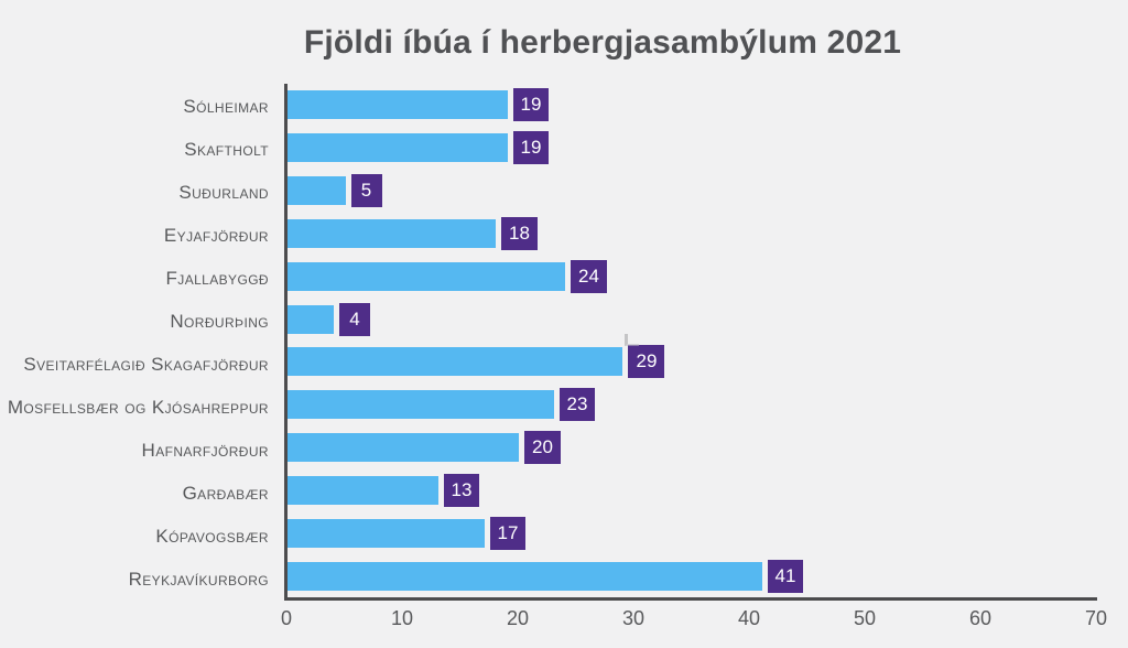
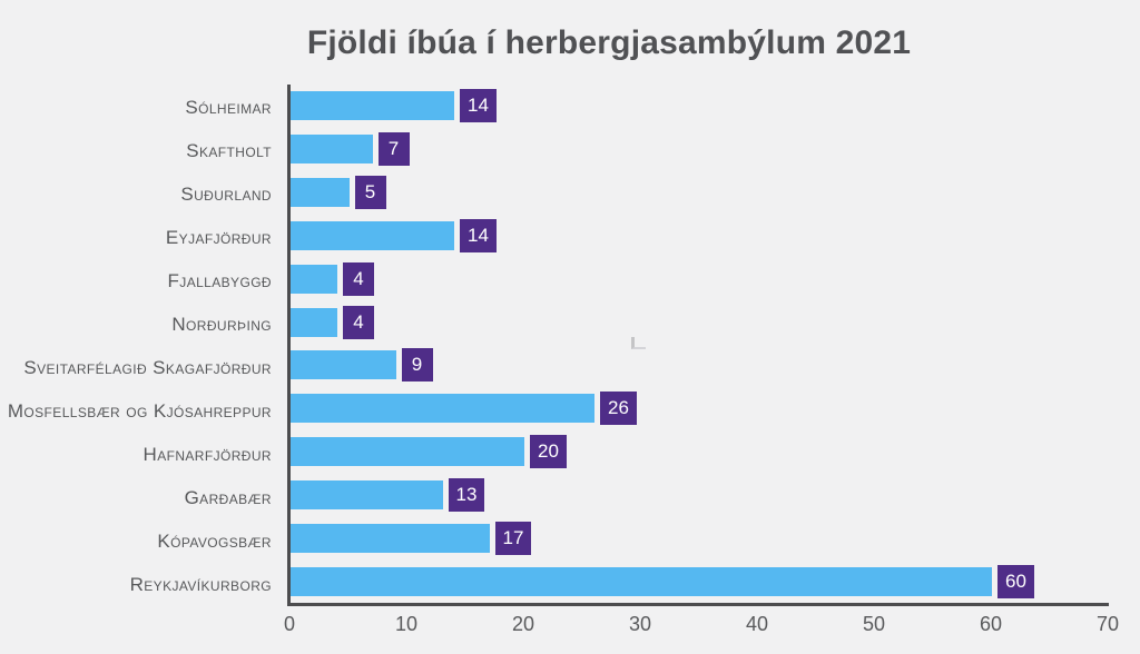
Sólheimar: 19 -> 14
Skaftholt: 19 -> 7
Eyjafjörður: 18 -> 14
Fjallabyggð: 24 -> 4
Sveitarfélagið Skagafjörður: 29 -> 9
Mosfellsbær og Kjósahreppur: 23 -> 26
Reykjavíkurborg: 41 -> 60
